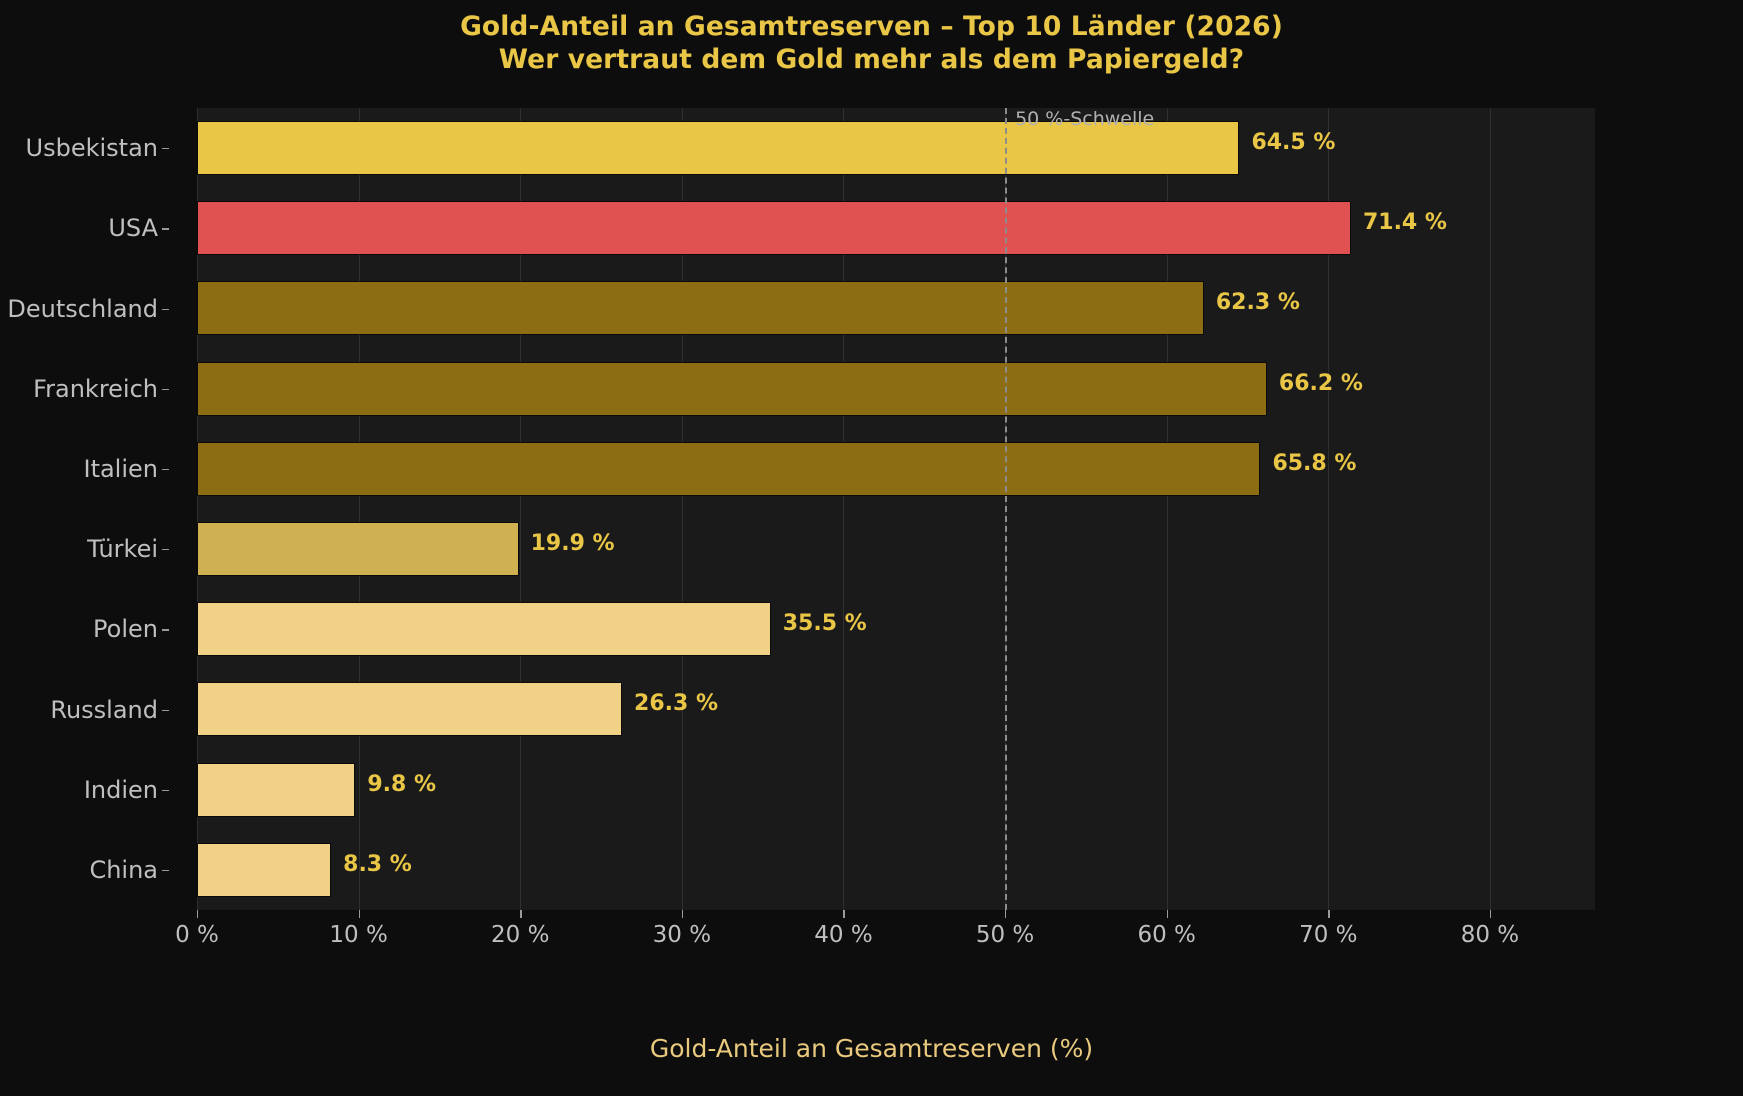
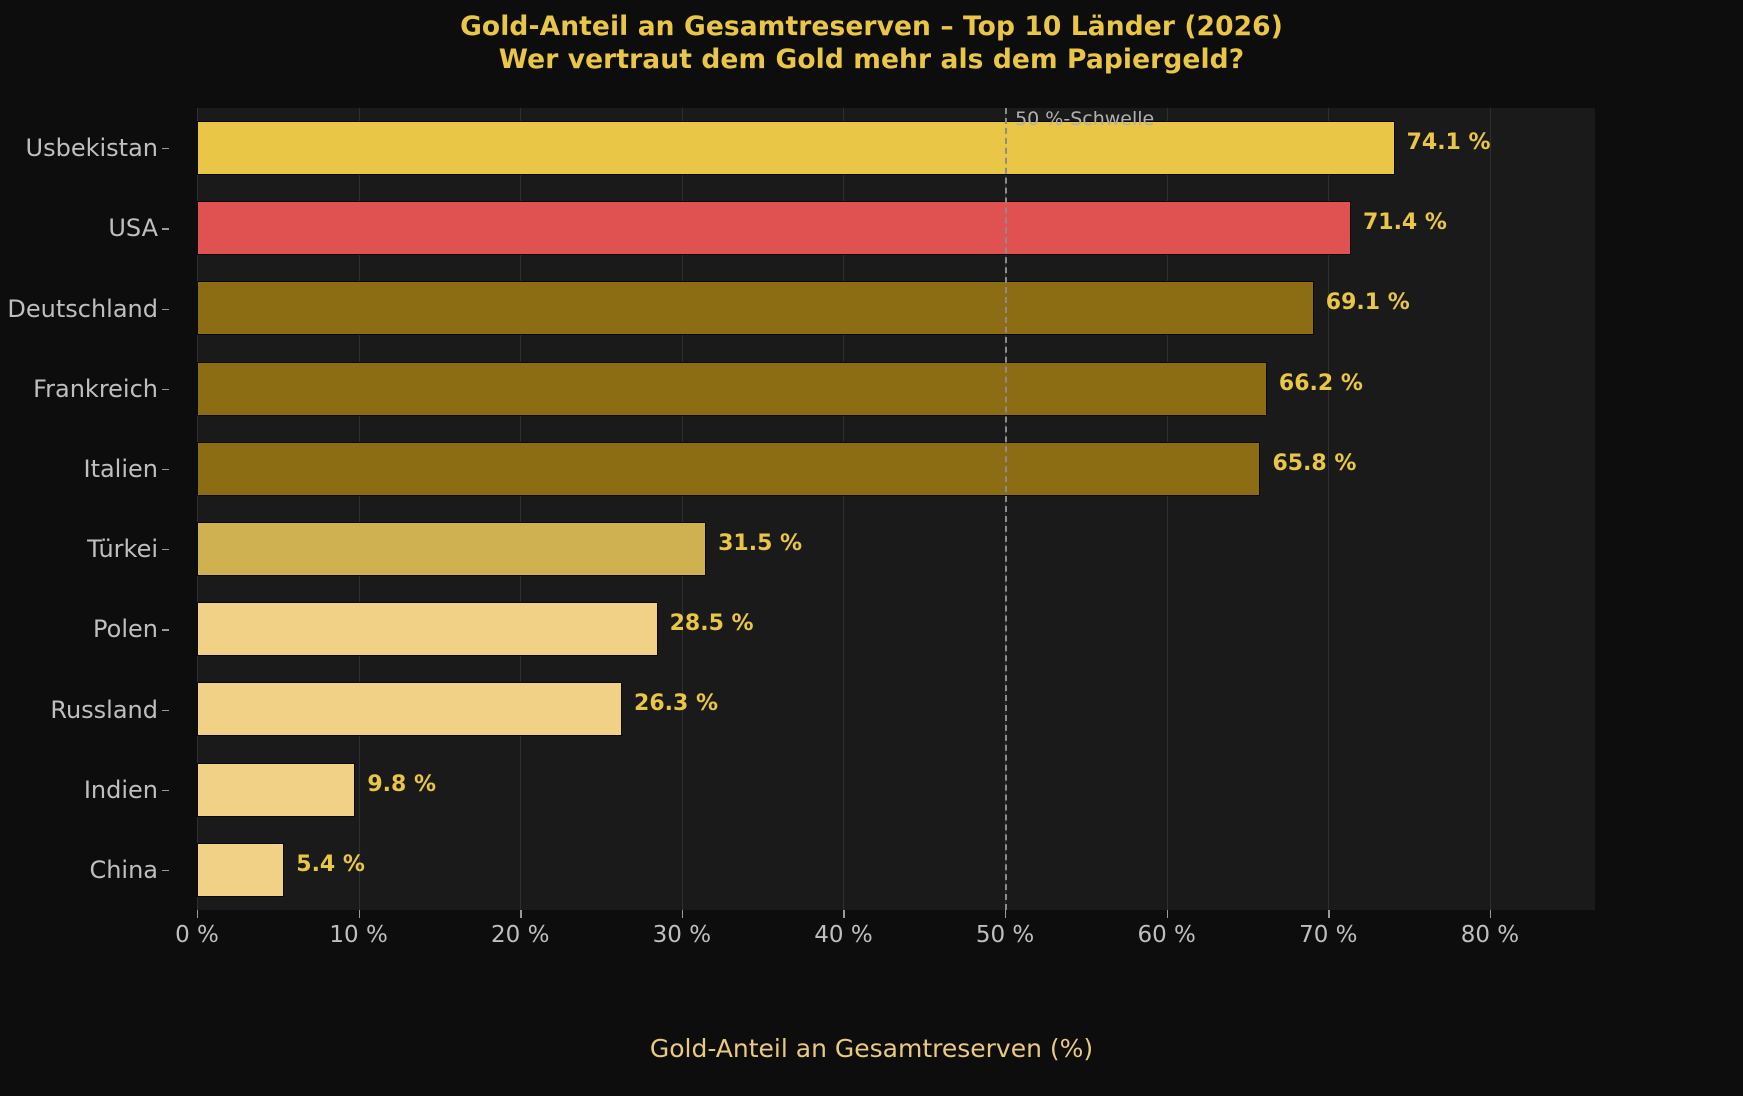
Usbekistan: 64.5 -> 74.1
Deutschland: 62.3 -> 69.1
Türkei: 19.9 -> 31.5
Polen: 35.5 -> 28.5
China: 8.3 -> 5.4
